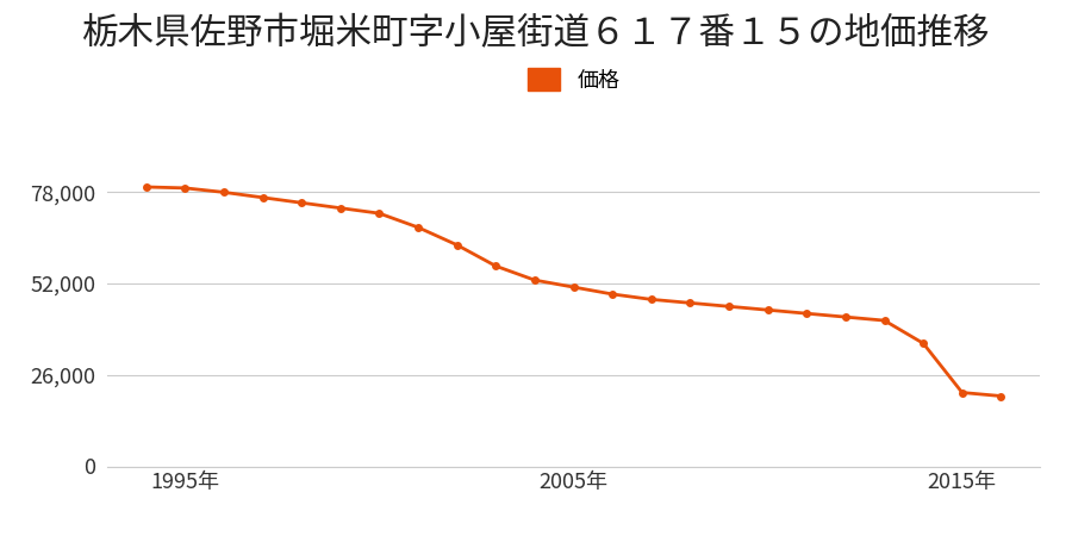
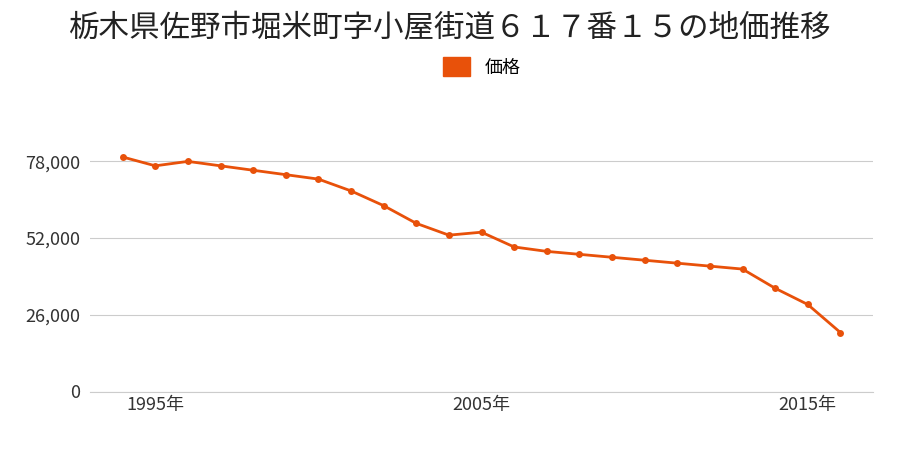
1995年: 79,200 -> 76,500
2005年: 51,000 -> 54,000
2015年: 21,000 -> 29,500
